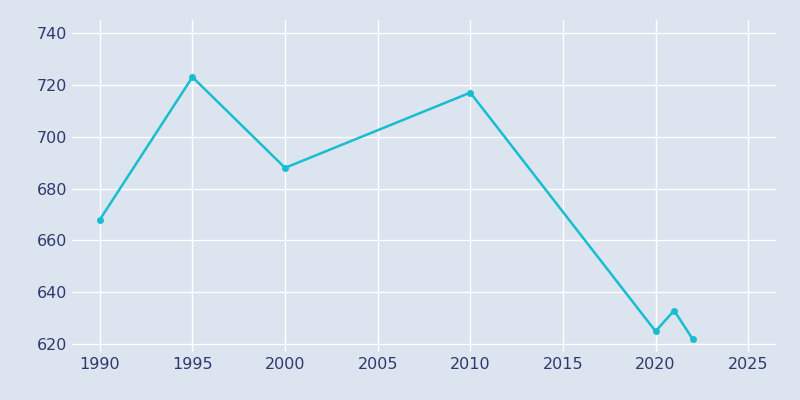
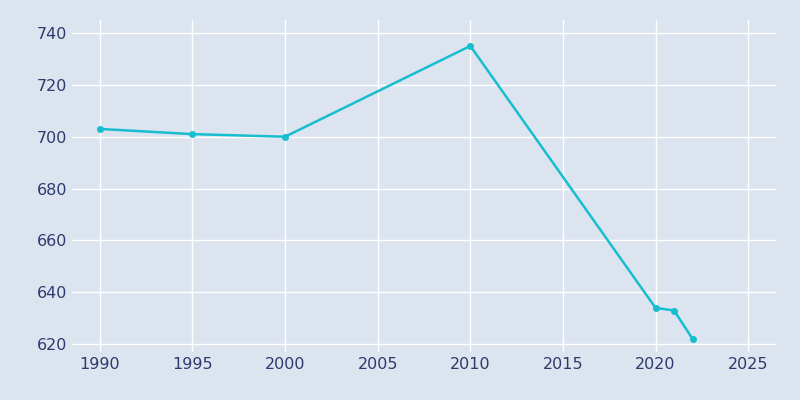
1990: 668 -> 703
1995: 723 -> 701
2000: 688 -> 700
2010: 717 -> 735
2020: 625 -> 634
